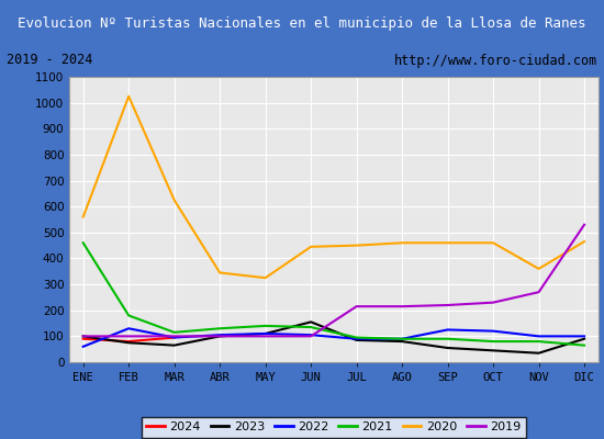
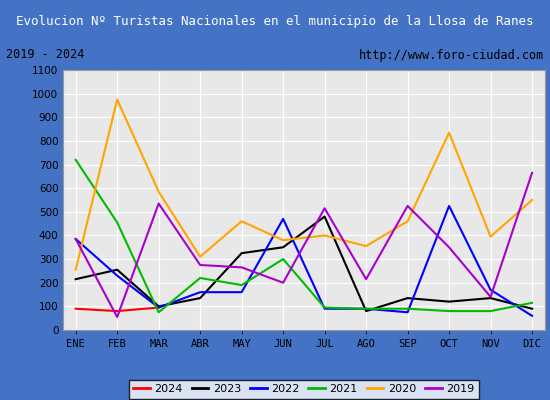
2023/ENE: 100 -> 215
2022/ENE: 60 -> 385
2021/ENE: 460 -> 720
2020/ENE: 560 -> 255
2019/ENE: 100 -> 385
2023/FEB: 75 -> 255
2022/FEB: 130 -> 230
2021/FEB: 180 -> 455
2020/FEB: 1025 -> 975
2019/FEB: 100 -> 55
2023/MAR: 65 -> 100
2021/MAR: 115 -> 75
2020/MAR: 625 -> 585
2019/MAR: 100 -> 535
2023/ABR: 100 -> 135
2022/ABR: 105 -> 160
2021/ABR: 130 -> 220
2020/ABR: 345 -> 310
2019/ABR: 100 -> 275
2023/MAY: 110 -> 325
2022/MAY: 110 -> 160
2021/MAY: 140 -> 190
2020/MAY: 325 -> 460
2019/MAY: 100 -> 265
2023/JUN: 155 -> 350
2022/JUN: 105 -> 470
2021/JUN: 135 -> 300
2020/JUN: 445 -> 380
2019/JUN: 100 -> 200
2023/JUL: 85 -> 480
2020/JUL: 450 -> 400
2019/JUL: 215 -> 515
2020/AGO: 460 -> 355
2023/SEP: 55 -> 135
2022/SEP: 125 -> 75
2019/SEP: 220 -> 525
2023/OCT: 45 -> 120
2022/OCT: 120 -> 525
2020/OCT: 460 -> 835
2019/OCT: 230 -> 350
2023/NOV: 35 -> 135
2022/NOV: 100 -> 170
2020/NOV: 360 -> 395
2019/NOV: 270 -> 140
2022/DIC: 100 -> 60
2021/DIC: 65 -> 115
2020/DIC: 465 -> 550
2019/DIC: 530 -> 665
